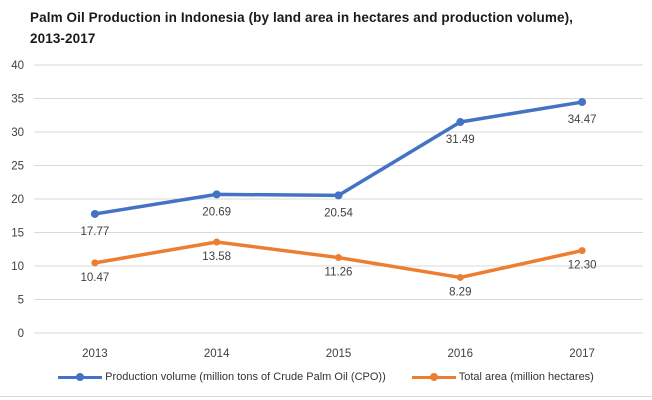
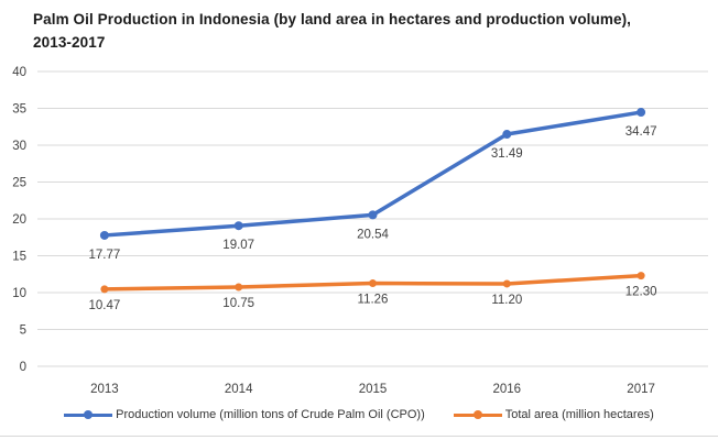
Production volume (million tons of Crude Palm Oil (CPO))/2014: 20.69 -> 19.07
Total area (million hectares)/2014: 13.58 -> 10.75
Total area (million hectares)/2016: 8.29 -> 11.20
